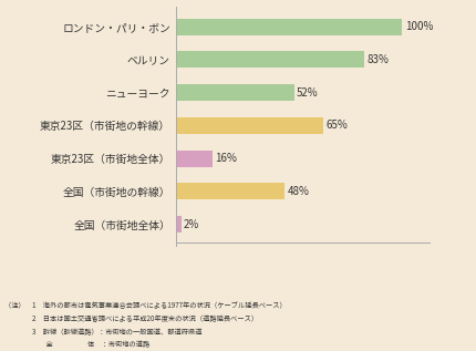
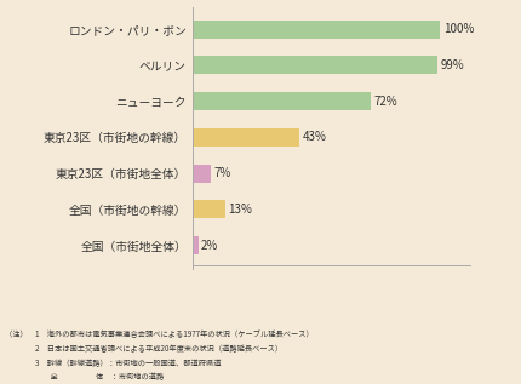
ベルリン: 83% -> 99%
ニューヨーク: 52% -> 72%
東京23区（市街地の幹線）: 65% -> 43%
東京23区（市街地全体）: 16% -> 7%
全国（市街地の幹線）: 48% -> 13%
